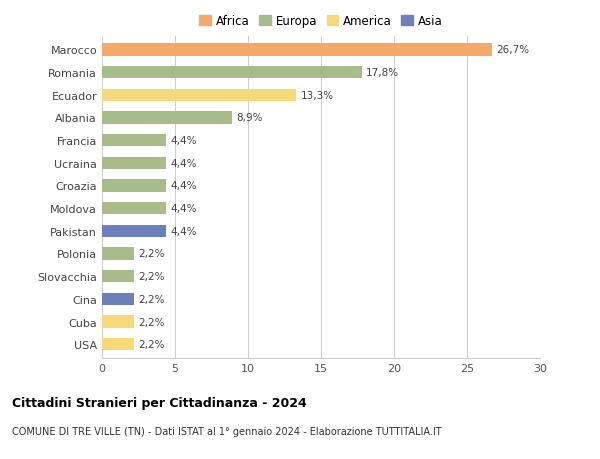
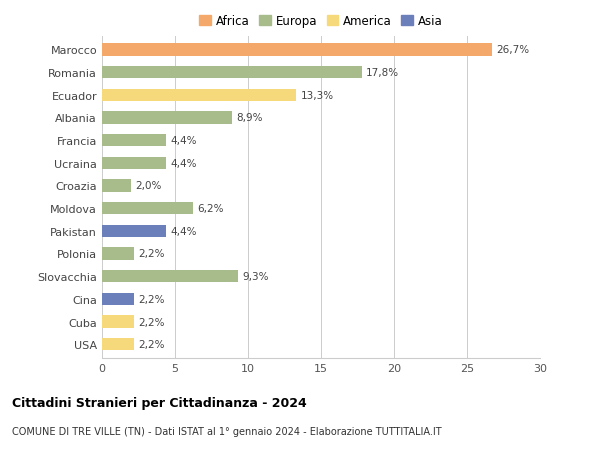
Croazia: 4,4% -> 2,0%
Moldova: 4,4% -> 6,2%
Slovacchia: 2,2% -> 9,3%
